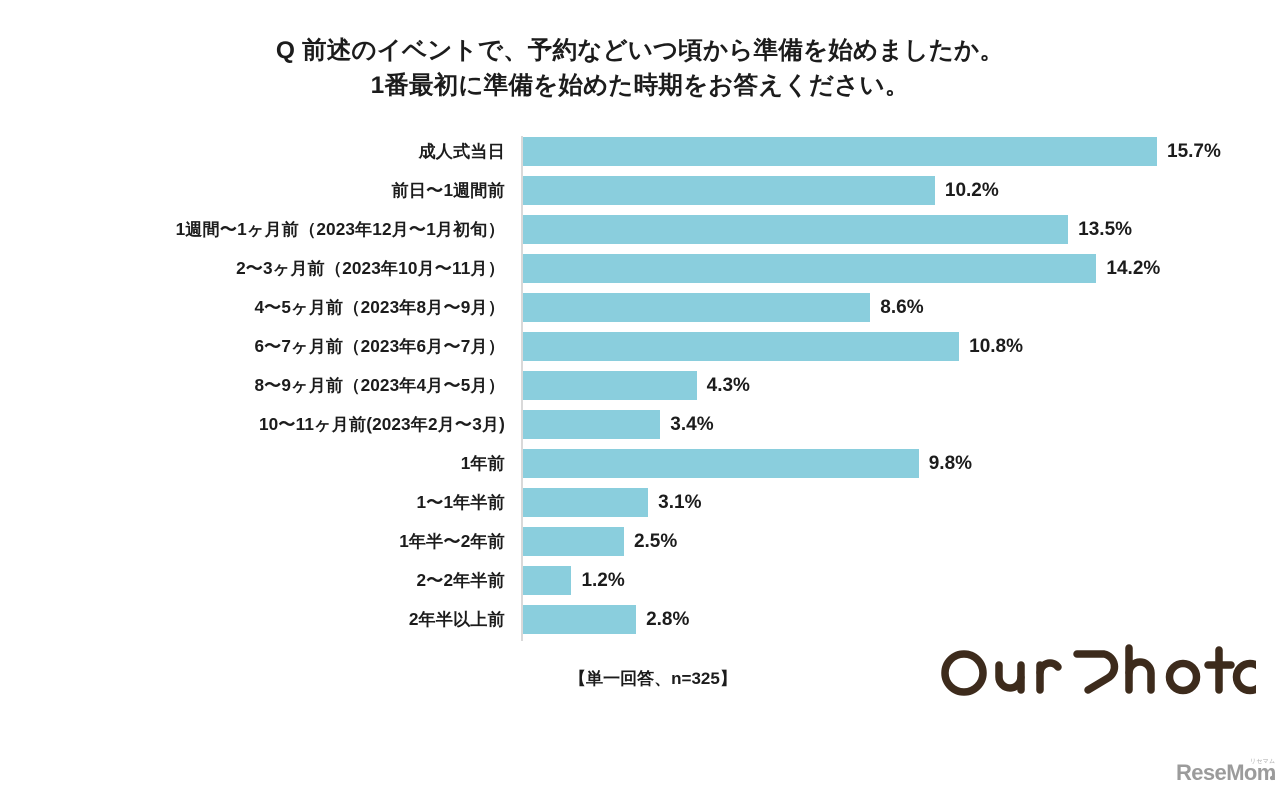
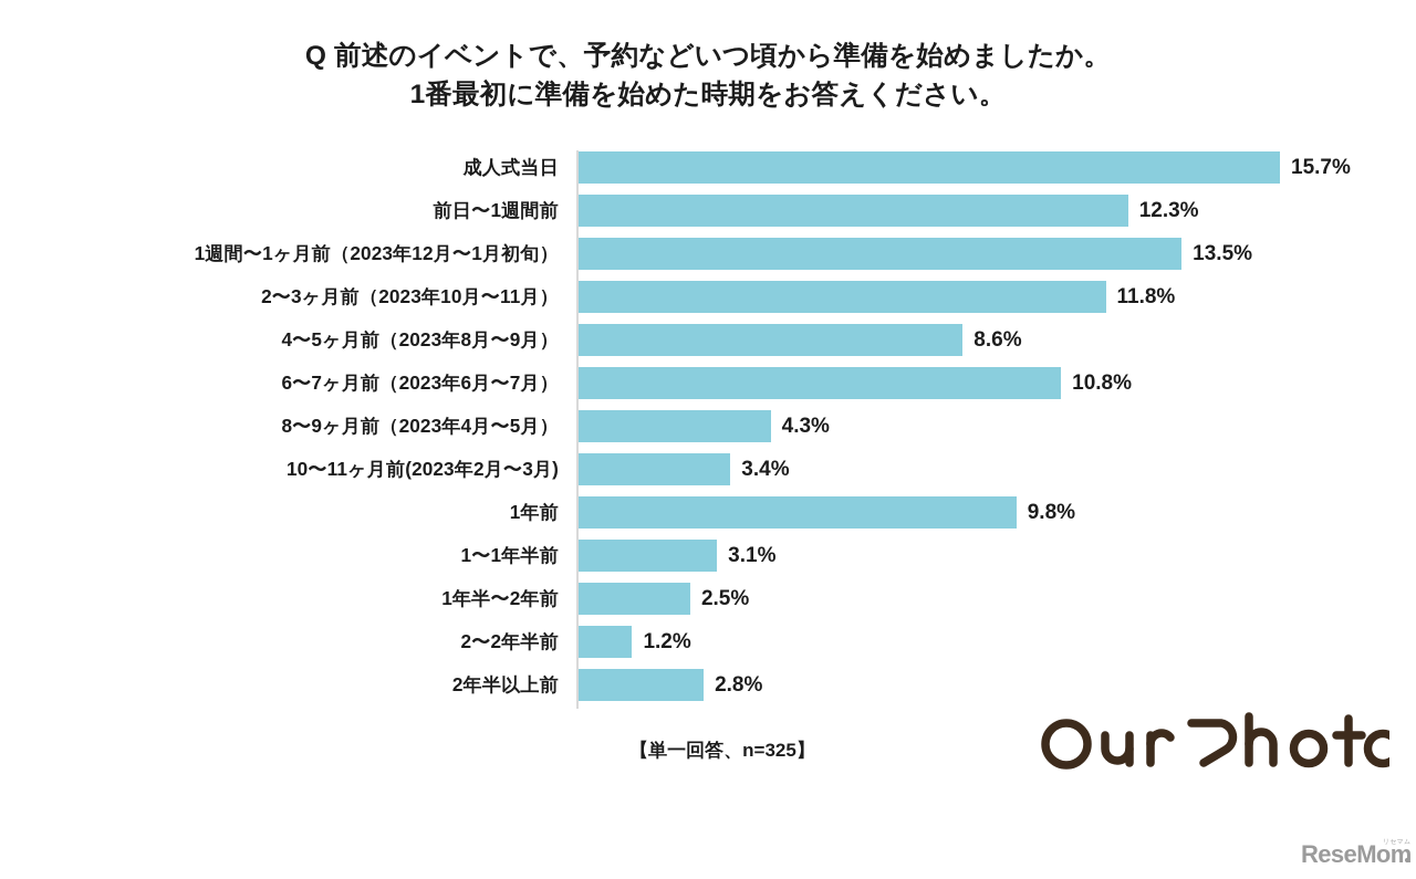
前日〜1週間前: 10.2% -> 12.3%
2〜3ヶ月前（2023年10月〜11月）: 14.2% -> 11.8%
